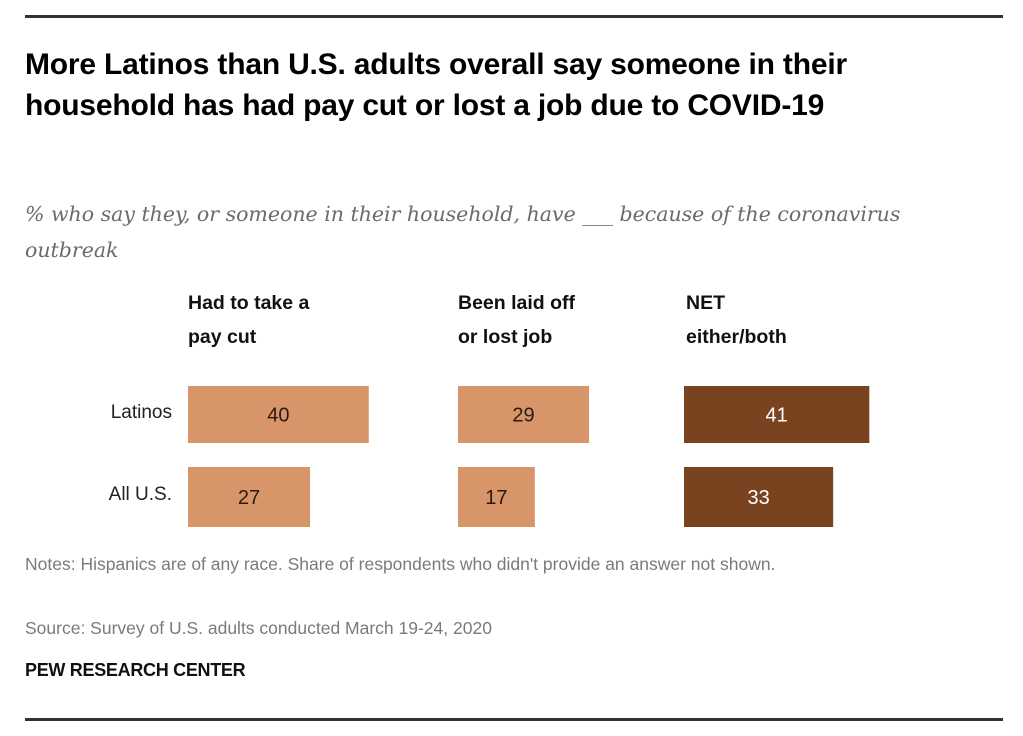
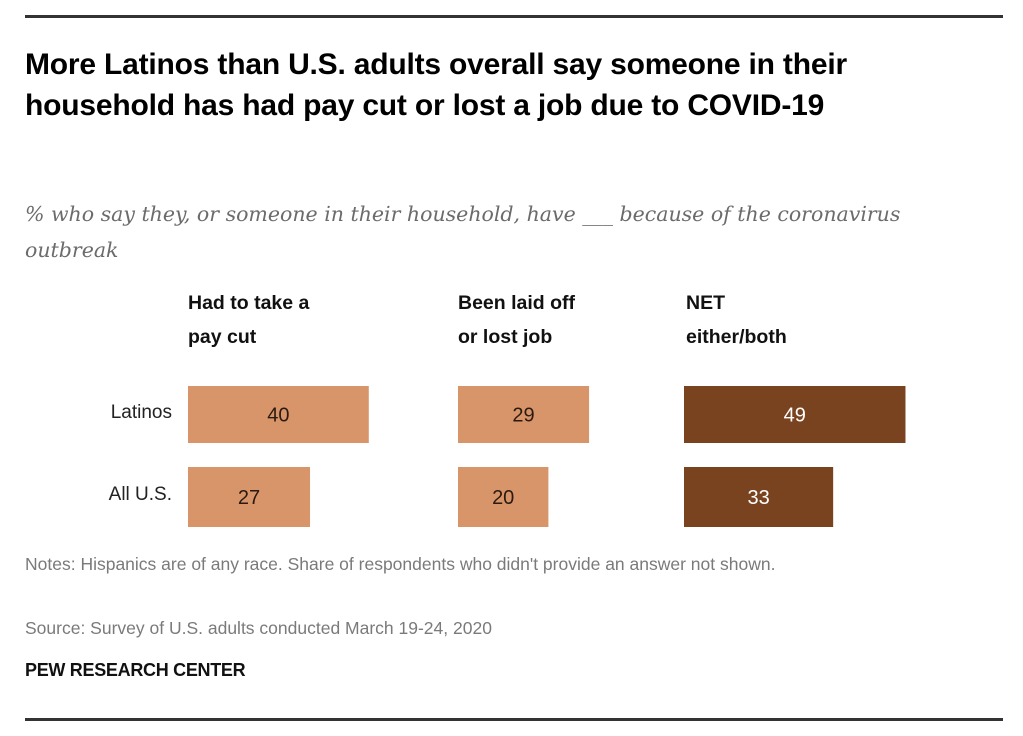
NET either/both/Latinos: 41 -> 49
Been laid off or lost job/All U.S.: 17 -> 20
